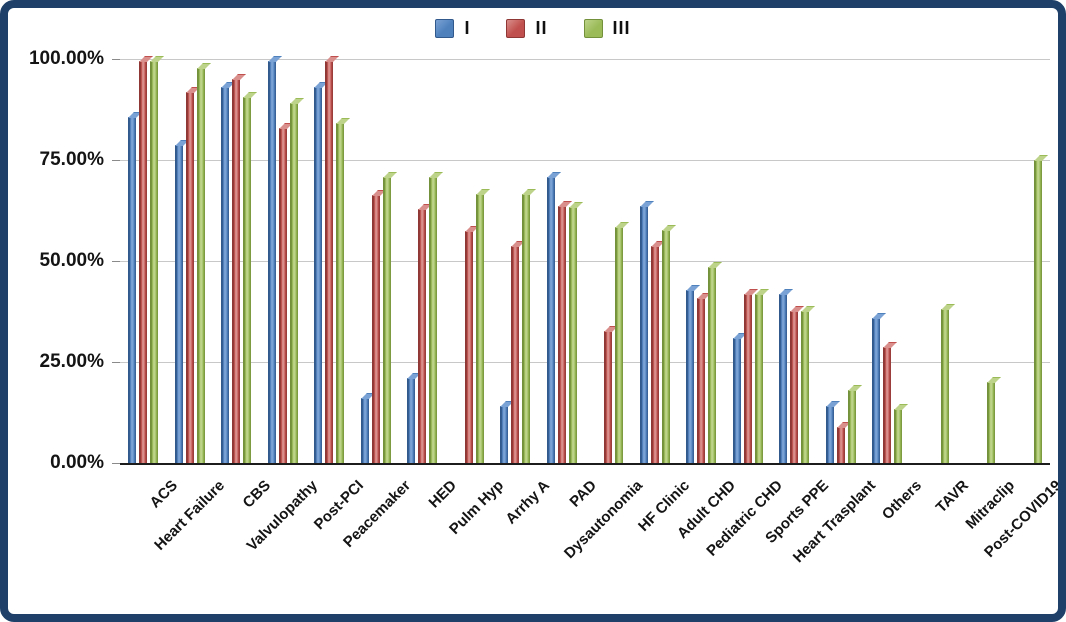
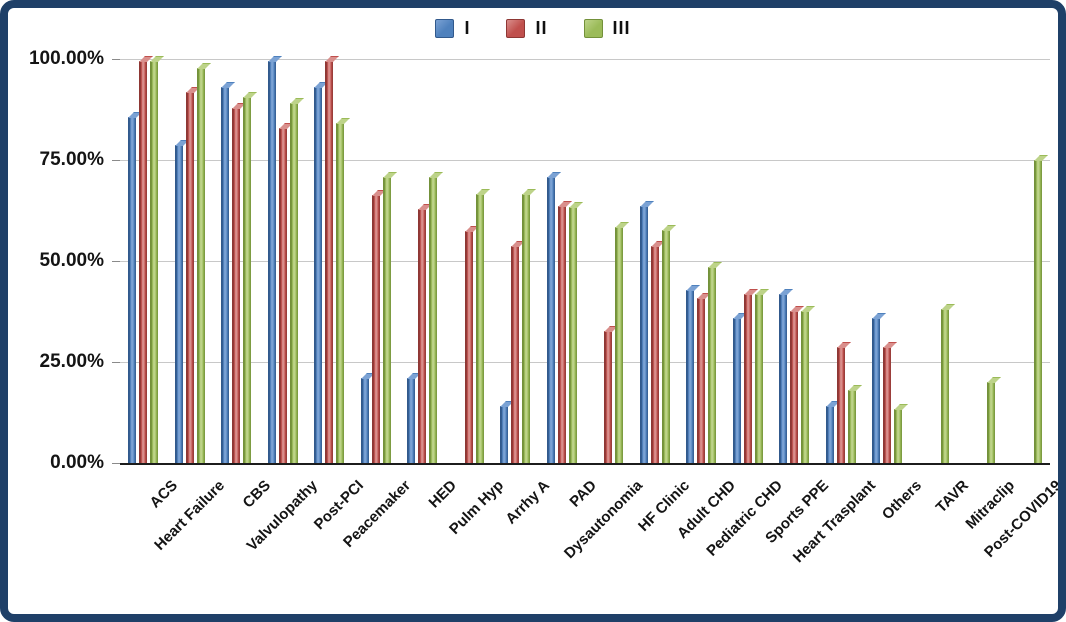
II/CBS: 95% -> 88%
I/Peacemaker: 16% -> 21%
I/Pediatric CHD: 31% -> 36%
II/Heart Trasplant: 9% -> 29%
